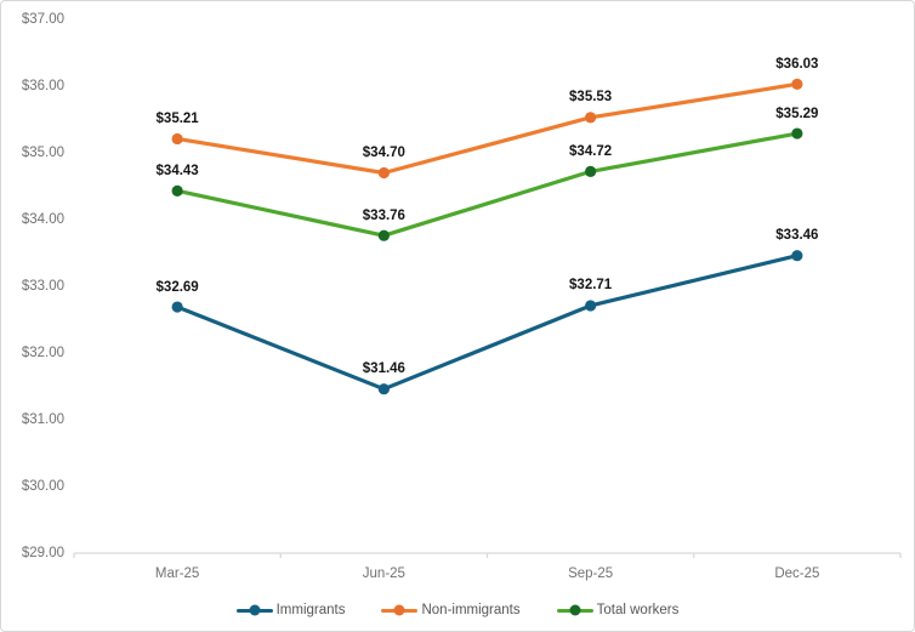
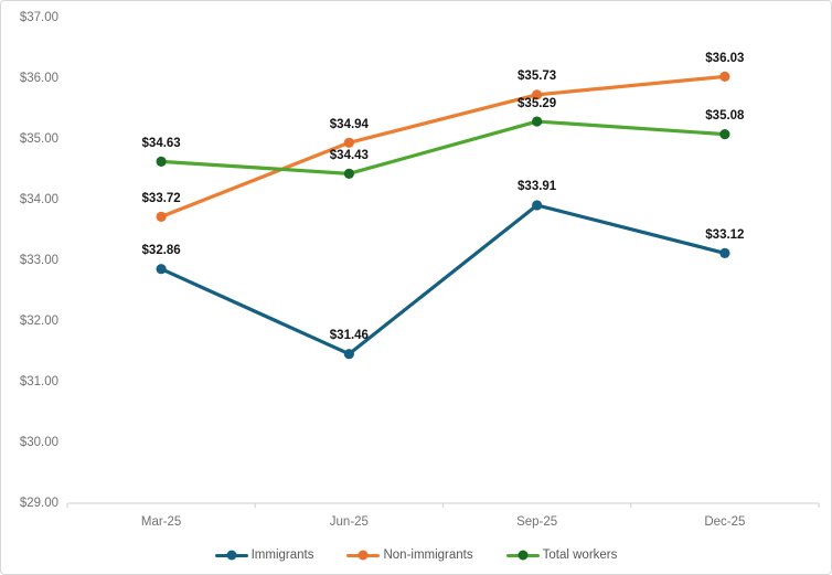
Immigrants/Mar-25: $32.69 -> $32.86
Non-immigrants/Mar-25: $35.21 -> $33.72
Total workers/Mar-25: $34.43 -> $34.63
Non-immigrants/Jun-25: $34.70 -> $34.94
Total workers/Jun-25: $33.76 -> $34.43
Immigrants/Sep-25: $32.71 -> $33.91
Non-immigrants/Sep-25: $35.53 -> $35.73
Total workers/Sep-25: $34.72 -> $35.29
Immigrants/Dec-25: $33.46 -> $33.12
Total workers/Dec-25: $35.29 -> $35.08
